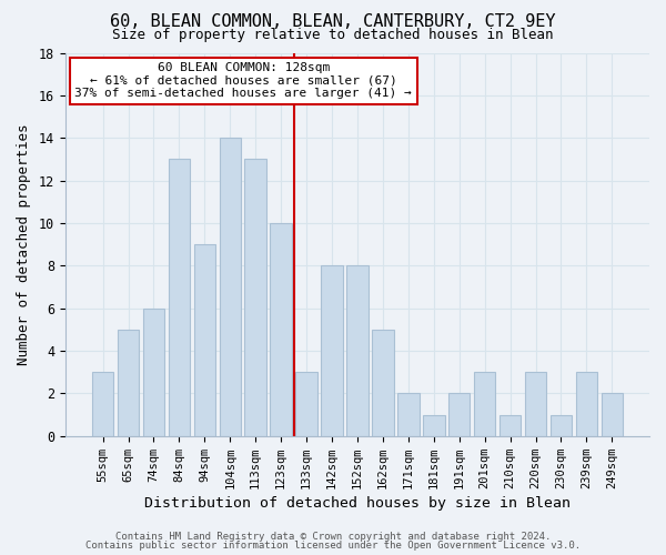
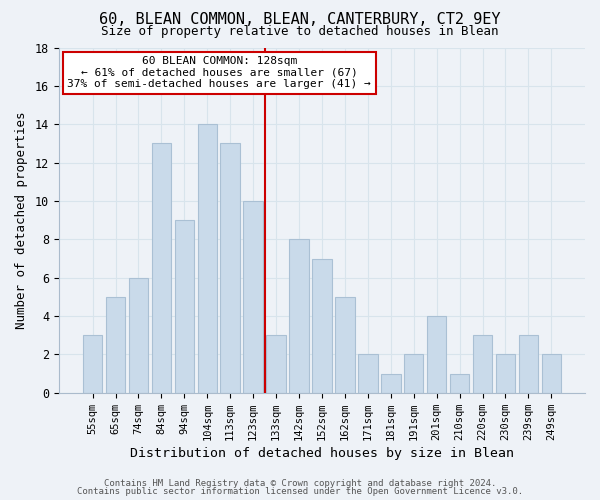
152sqm: 8 -> 7
201sqm: 3 -> 4
230sqm: 1 -> 2
